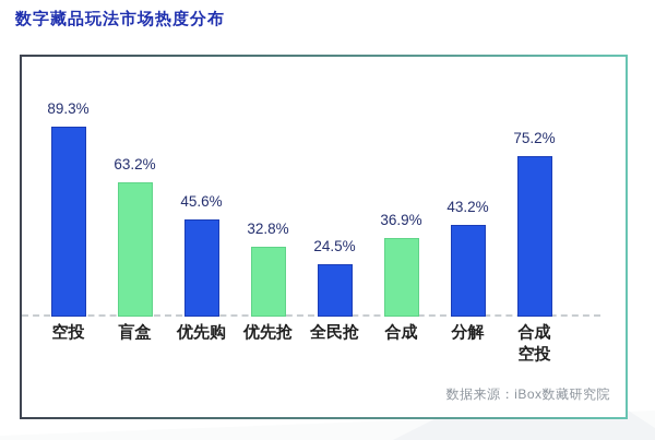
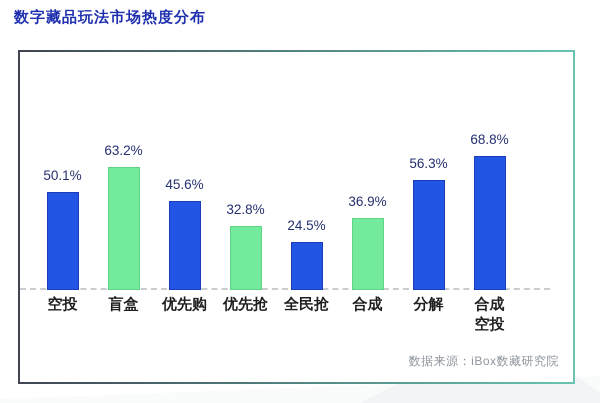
空投: 89.3% -> 50.1%
分解: 43.2% -> 56.3%
合成空投: 75.2% -> 68.8%
